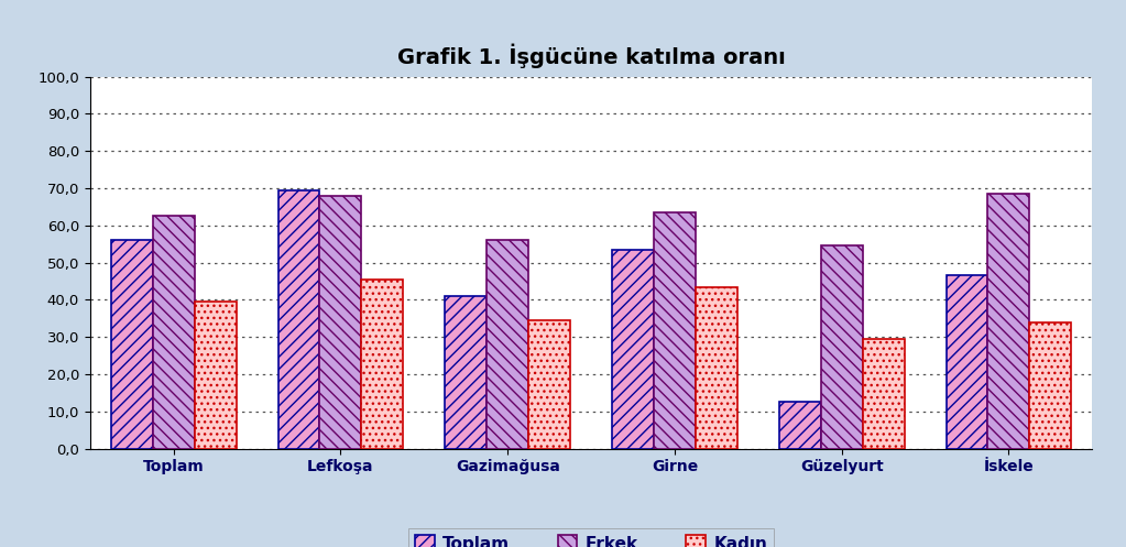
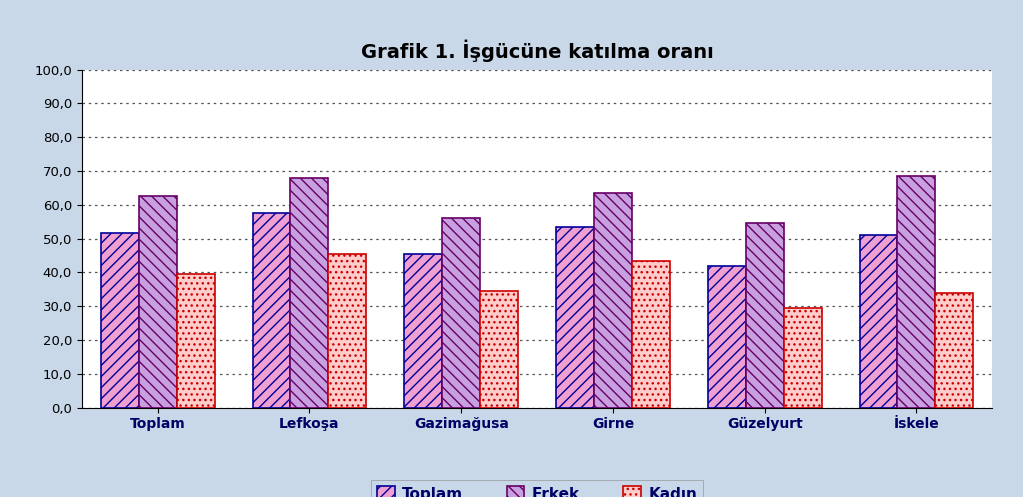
Toplam/Toplam: 56,0 -> 51,5
Toplam/Lefkoşa: 69,5 -> 57,5
Toplam/Gazimağusa: 41,0 -> 45,5
Toplam/Güzelyurt: 12,5 -> 42,0
Toplam/İskele: 46,5 -> 51,0
